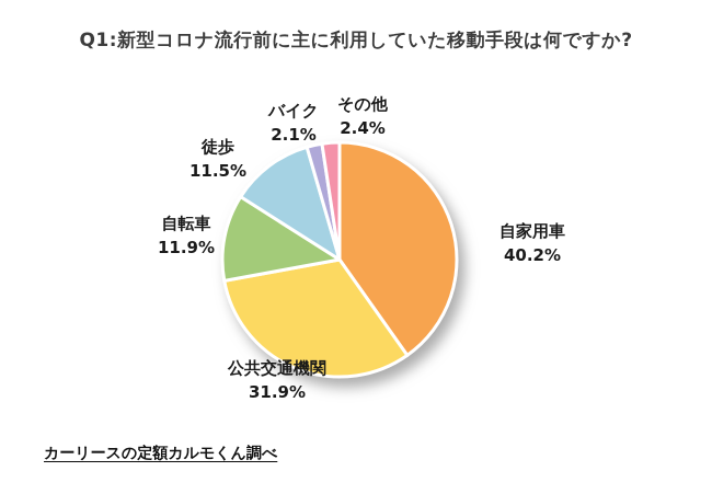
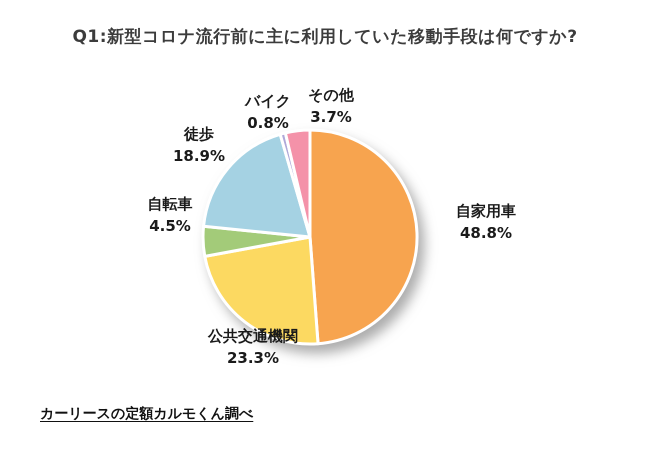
自家用車: 40.2% -> 48.8%
公共交通機関: 31.9% -> 23.3%
自転車: 11.9% -> 4.5%
徒歩: 11.5% -> 18.9%
バイク: 2.1% -> 0.8%
その他: 2.4% -> 3.7%
